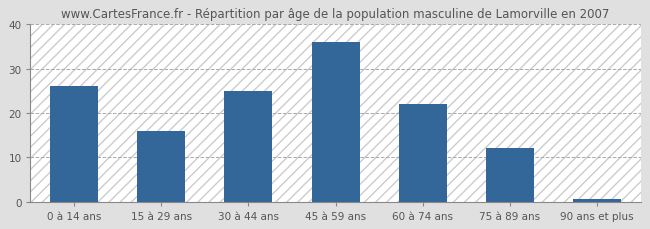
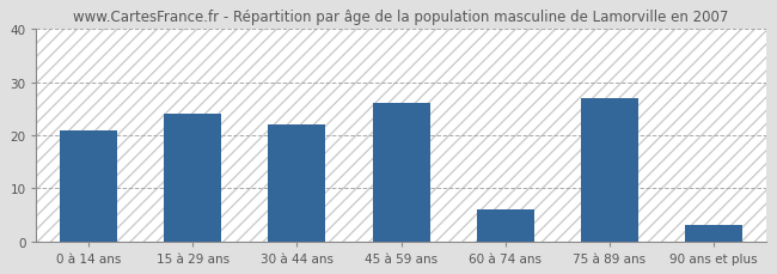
0 à 14 ans: 26.0 -> 21.0
15 à 29 ans: 16.0 -> 24.0
30 à 44 ans: 25.0 -> 22.0
45 à 59 ans: 36.0 -> 26.0
60 à 74 ans: 22.0 -> 6.0
75 à 89 ans: 12.0 -> 27.0
90 ans et plus: 0.5 -> 3.0
